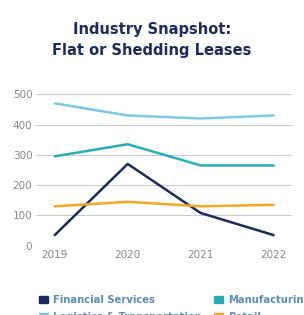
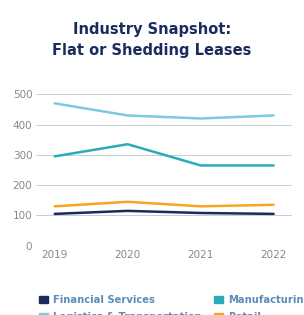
Financial Services/2019: 35 -> 105
Financial Services/2020: 270 -> 115
Financial Services/2022: 35 -> 105
